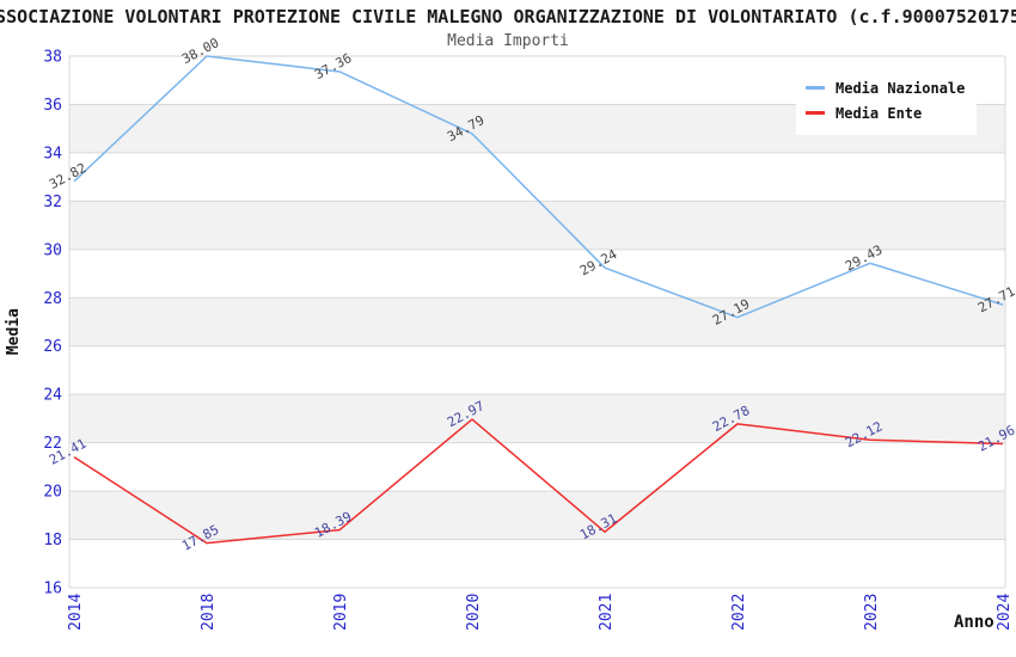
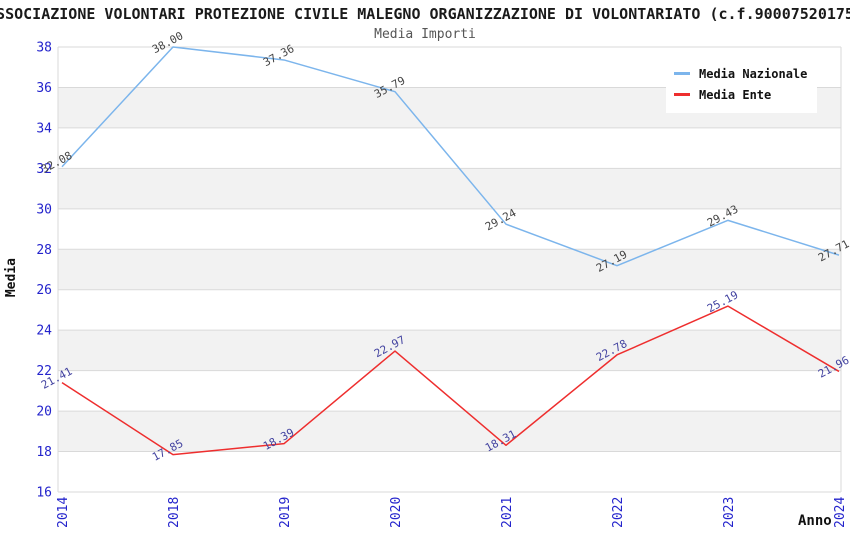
Media Nazionale/2014: 32.82 -> 32.08
Media Nazionale/2020: 34.79 -> 35.79
Media Ente/2023: 22.12 -> 25.19
